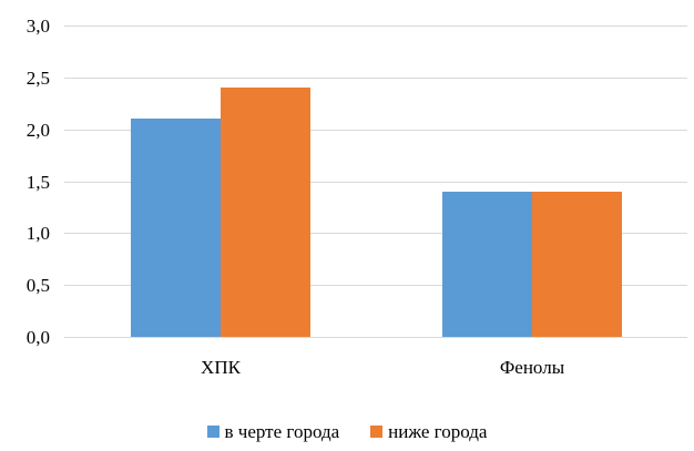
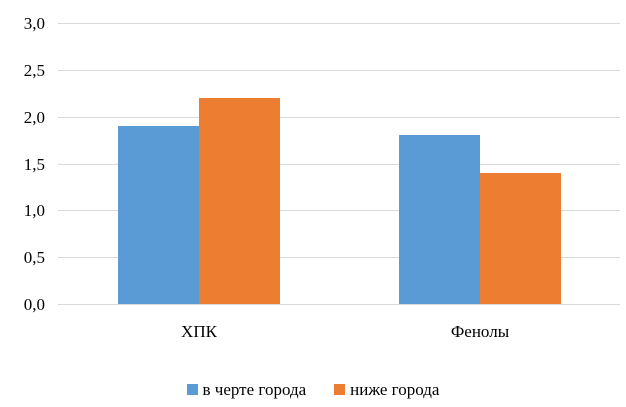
в черте города/ХПК: 2,1 -> 1,9
ниже города/ХПК: 2,4 -> 2,2
в черте города/Фенолы: 1,4 -> 1,8
